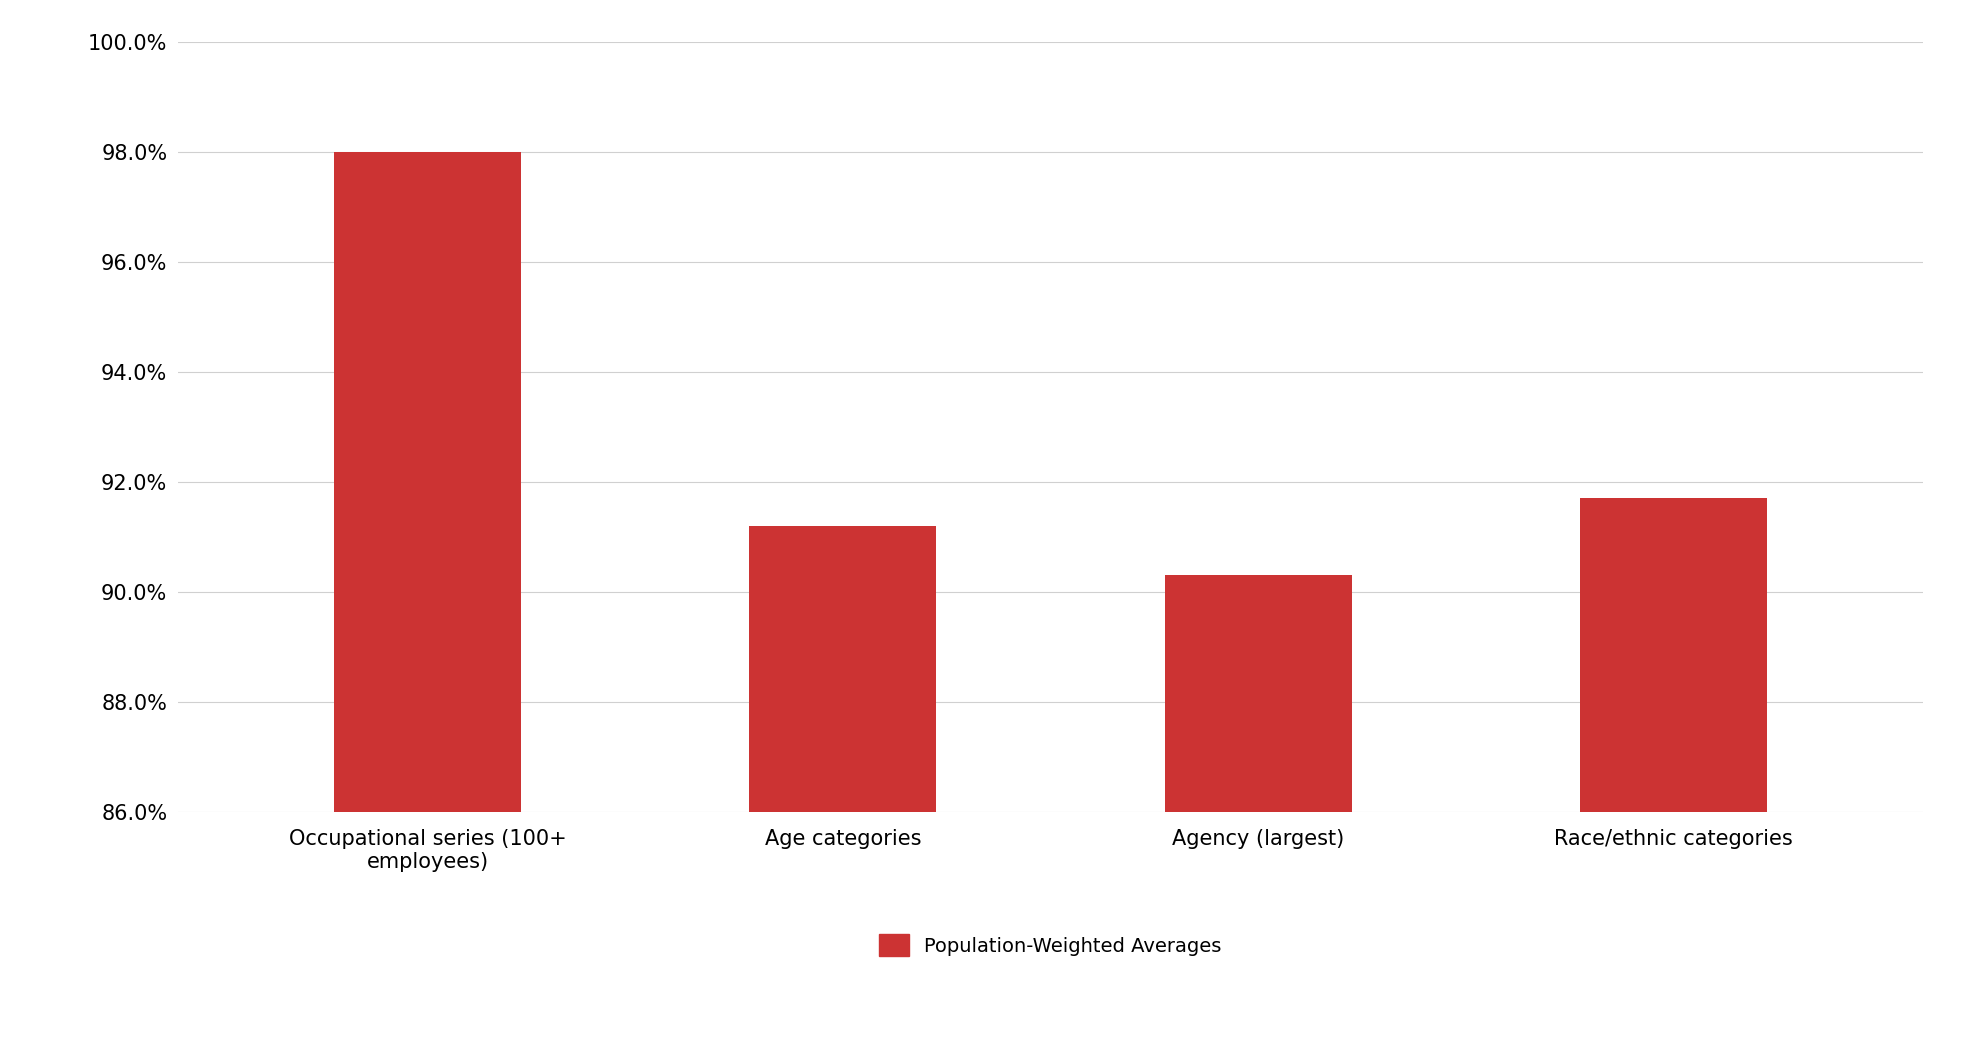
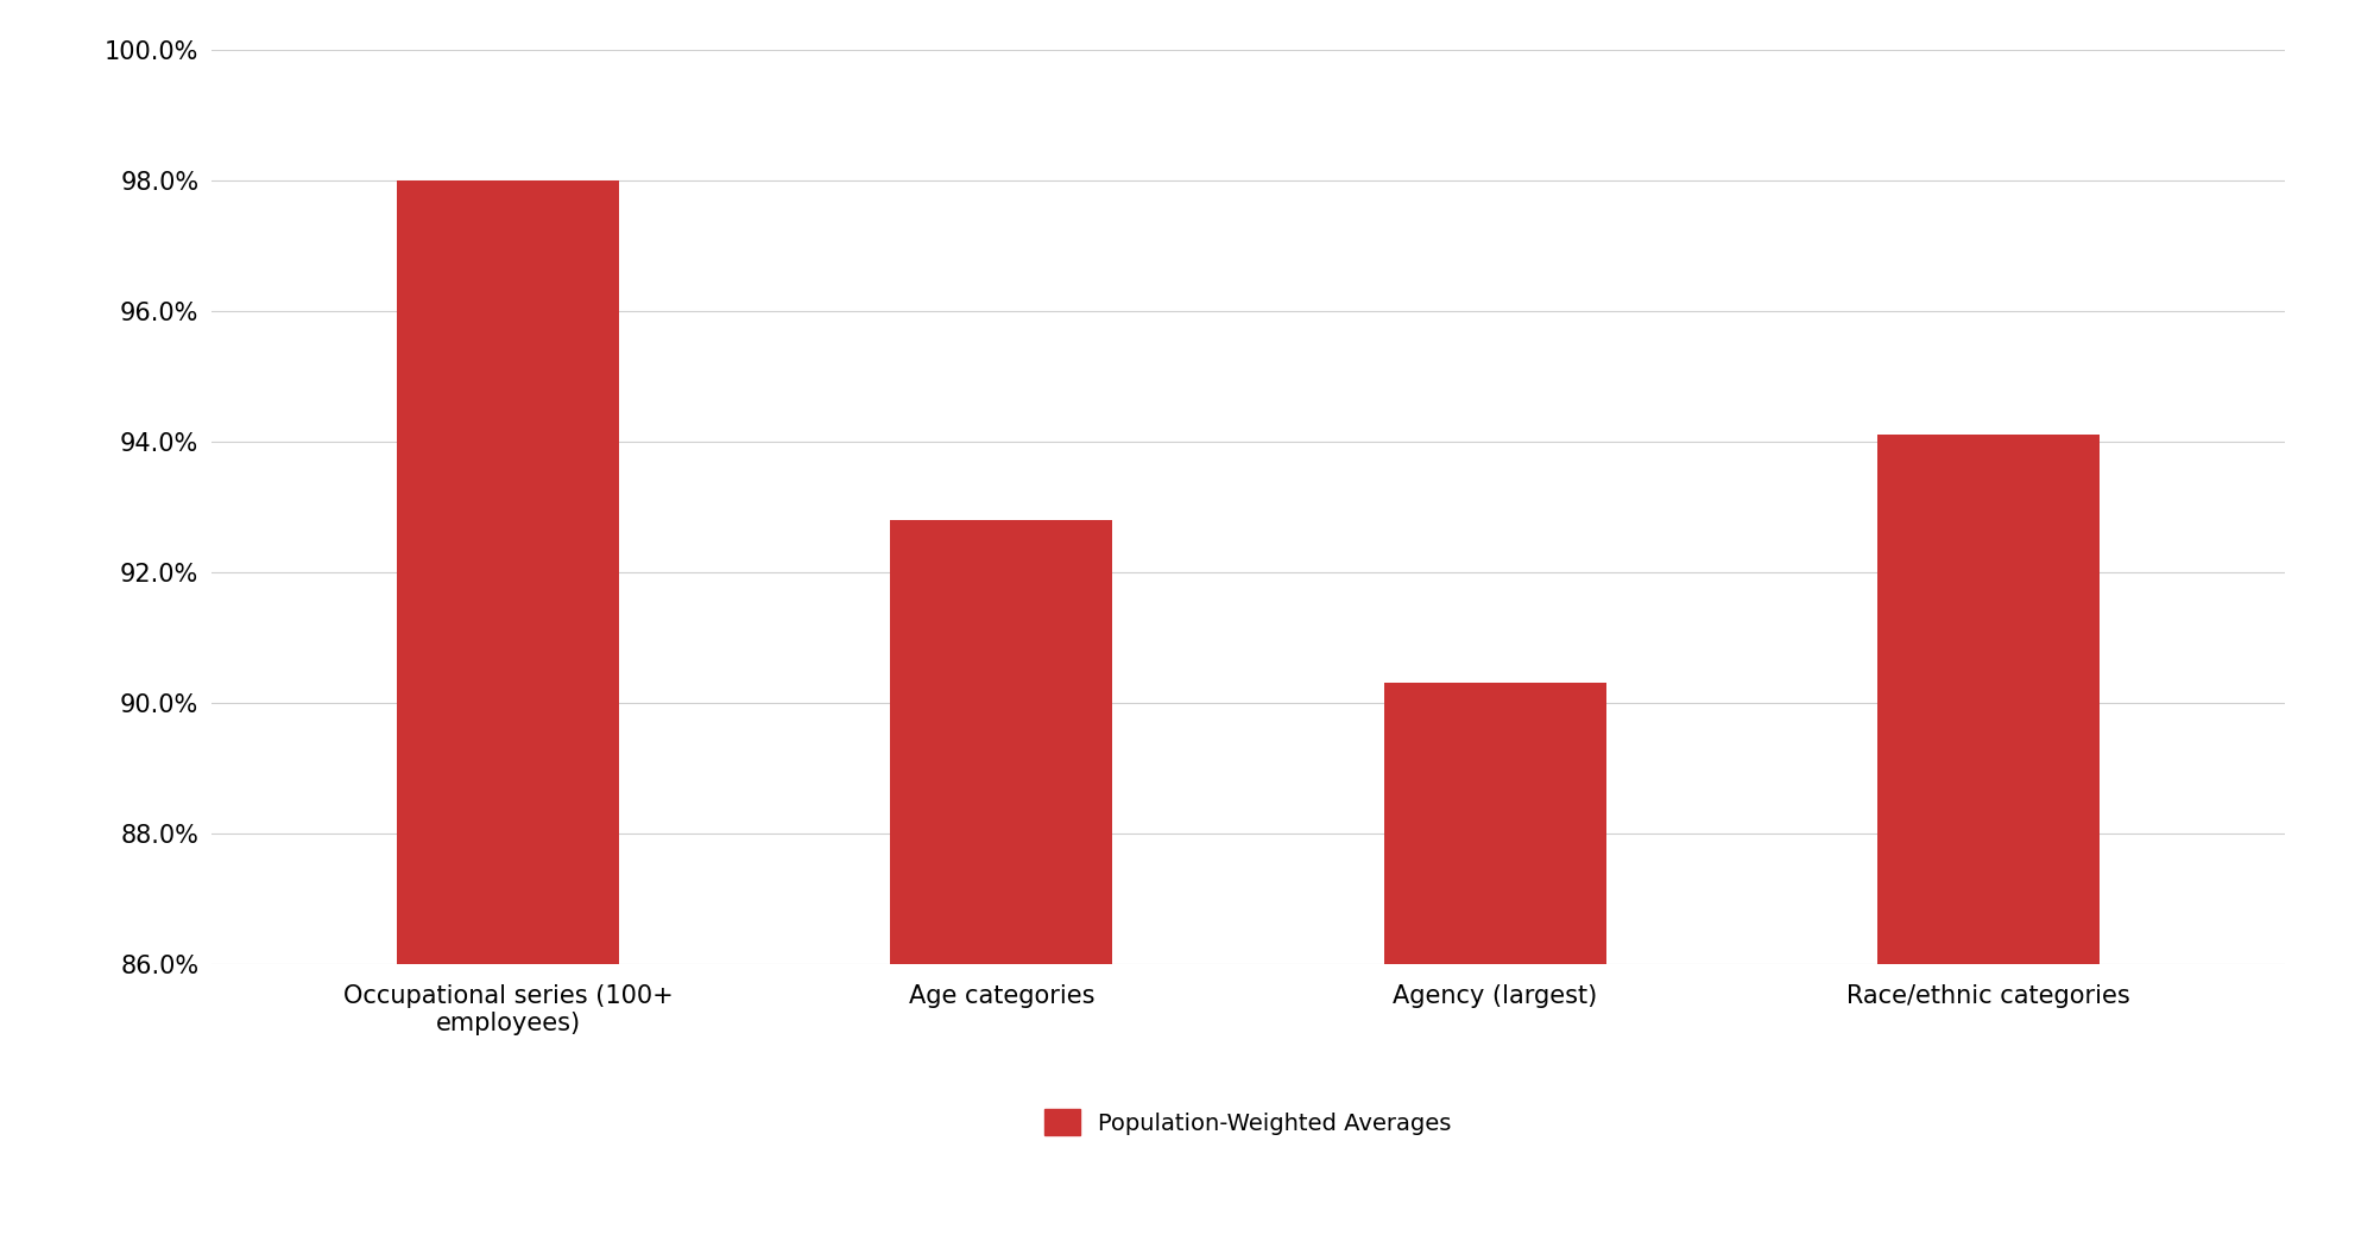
Age categories: 91.2% -> 92.8%
Race/ethnic categories: 91.7% -> 94.1%
